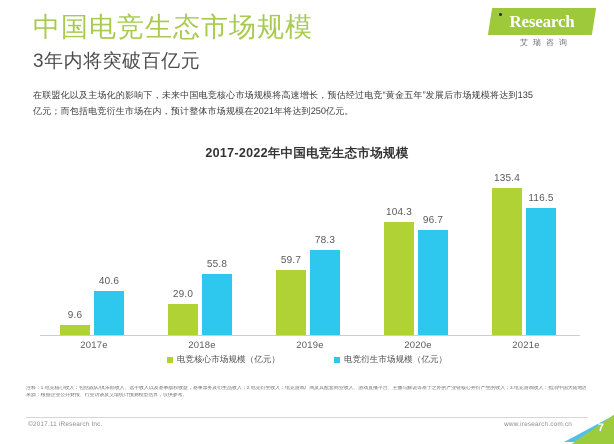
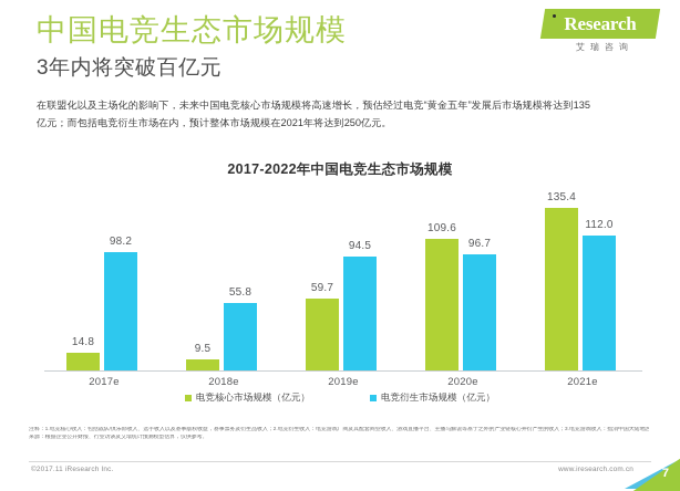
电竞核心市场规模（亿元）/2017e: 9.6 -> 14.8
电竞衍生市场规模（亿元）/2017e: 40.6 -> 98.2
电竞核心市场规模（亿元）/2018e: 29.0 -> 9.5
电竞衍生市场规模（亿元）/2019e: 78.3 -> 94.5
电竞核心市场规模（亿元）/2020e: 104.3 -> 109.6
电竞衍生市场规模（亿元）/2021e: 116.5 -> 112.0
